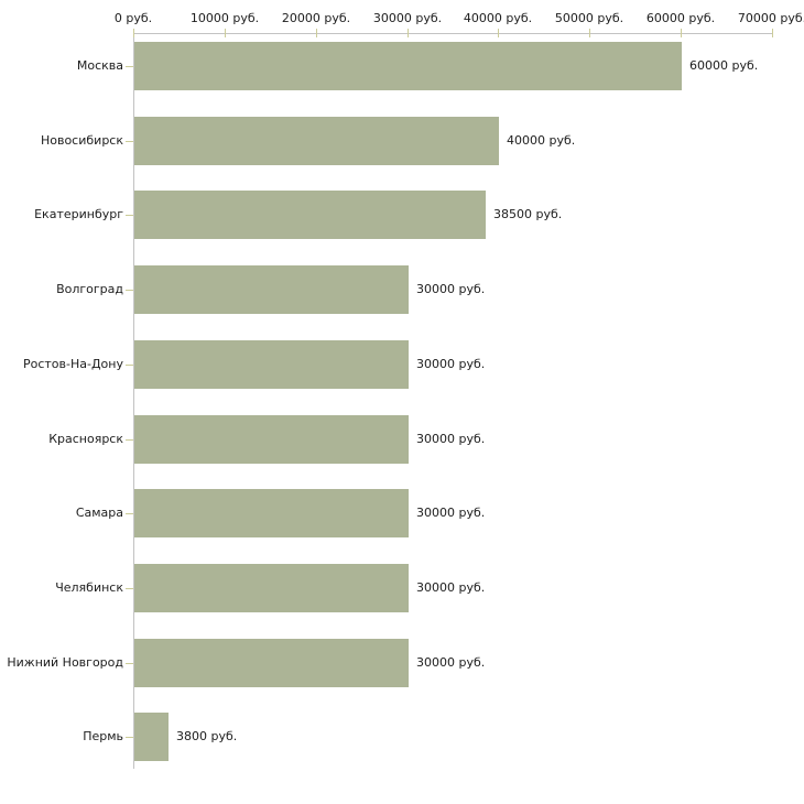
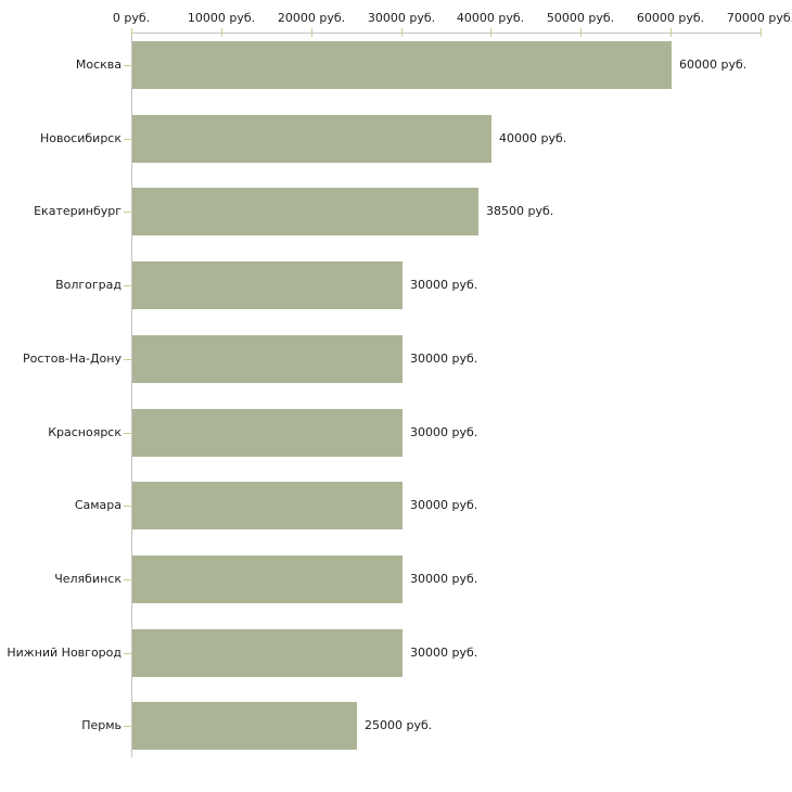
Пермь: 3800 -> 25000
